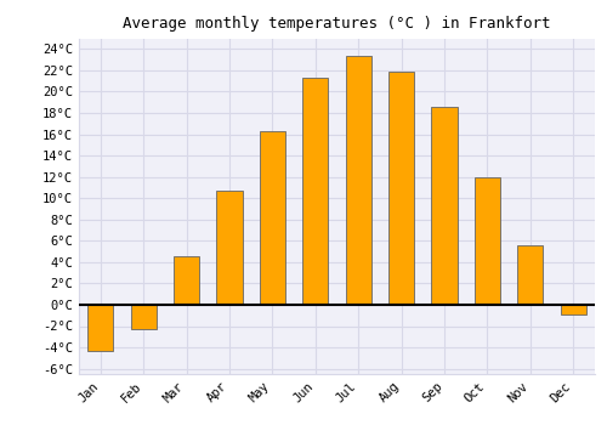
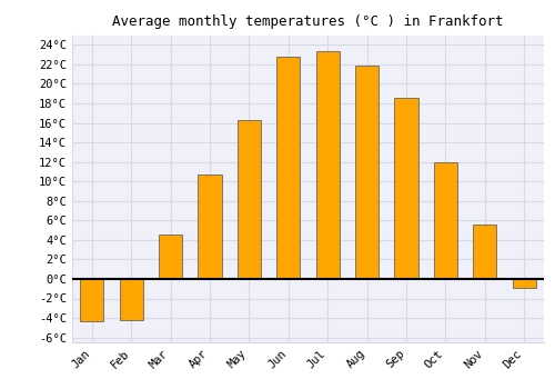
Feb: -2.3°C -> -4.2°C
Jun: 21.3°C -> 22.8°C
